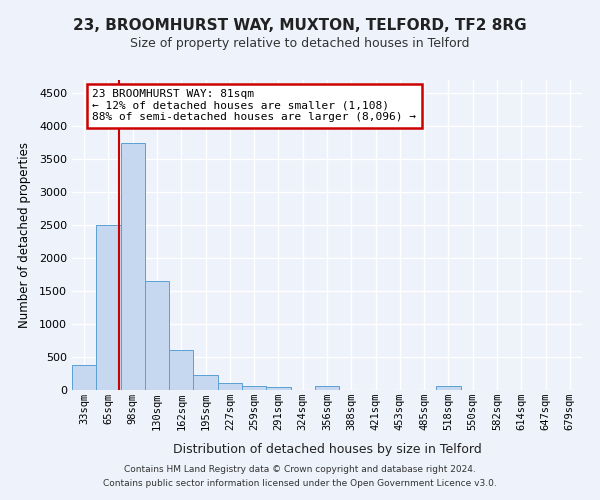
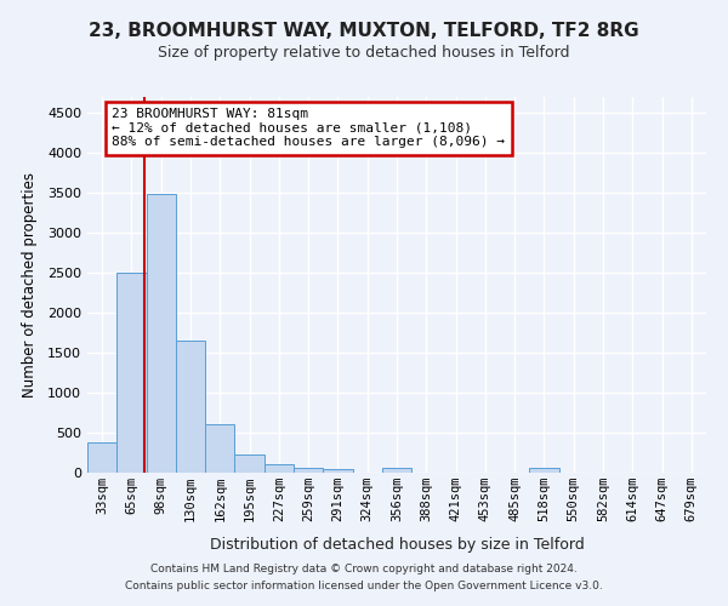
98sqm: 3750 -> 3480
